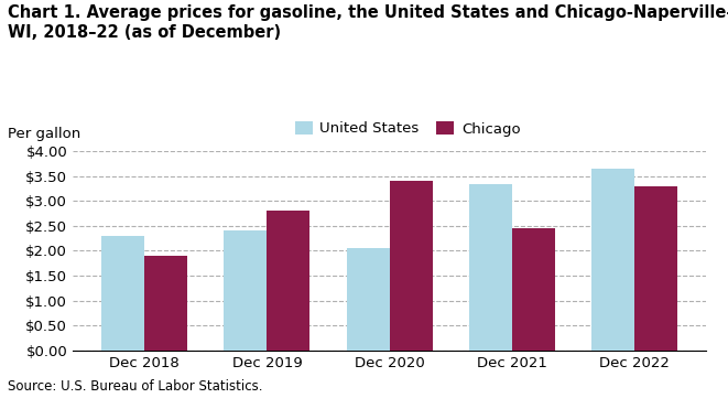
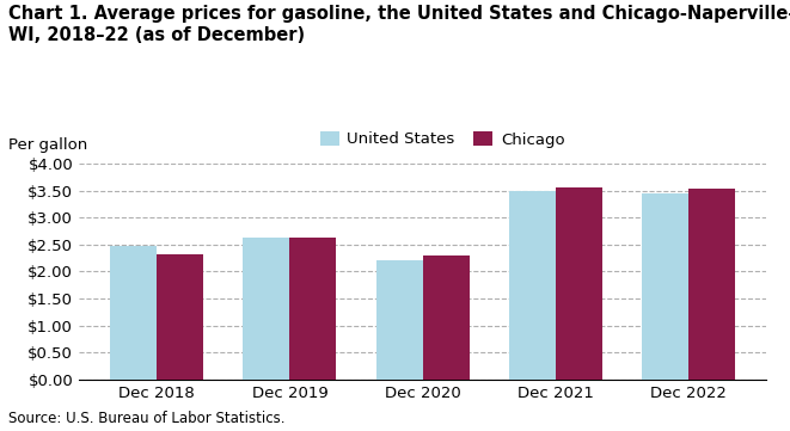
United States/Dec 2018: $2.30 -> $2.48
Chicago/Dec 2018: $1.90 -> $2.33
United States/Dec 2019: $2.40 -> $2.63
Chicago/Dec 2019: $2.80 -> $2.62
United States/Dec 2020: $2.05 -> $2.22
Chicago/Dec 2020: $3.40 -> $2.30
United States/Dec 2021: $3.35 -> $3.50
Chicago/Dec 2021: $2.45 -> $3.55
United States/Dec 2022: $3.65 -> $3.45
Chicago/Dec 2022: $3.30 -> $3.53
